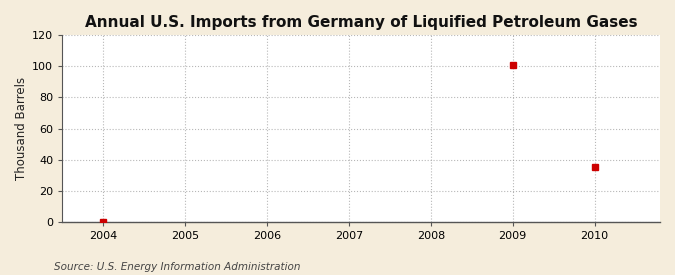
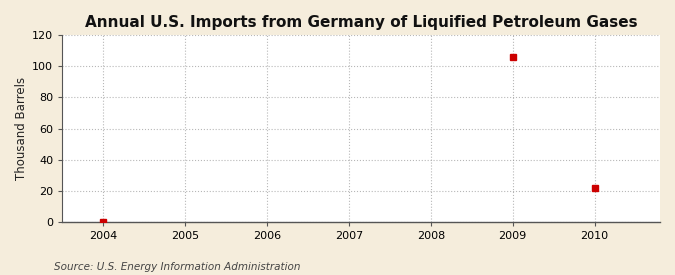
2009: 101 -> 106
2010: 35 -> 22
